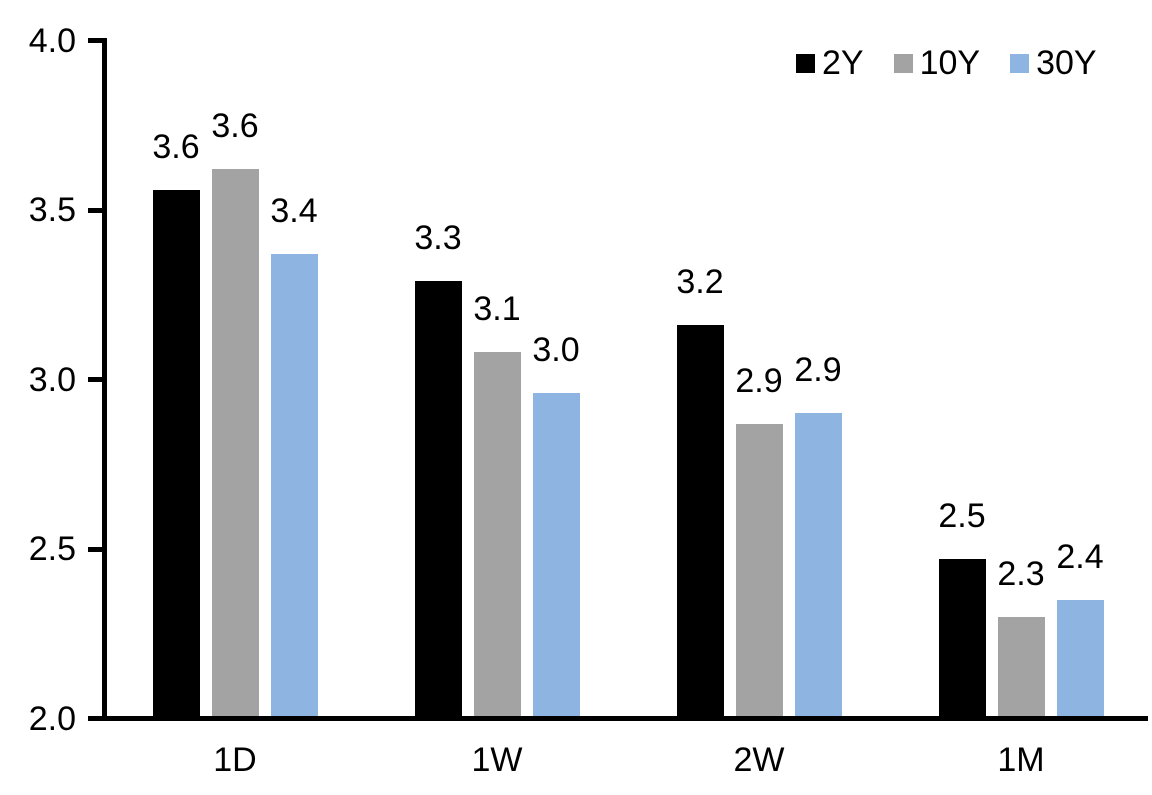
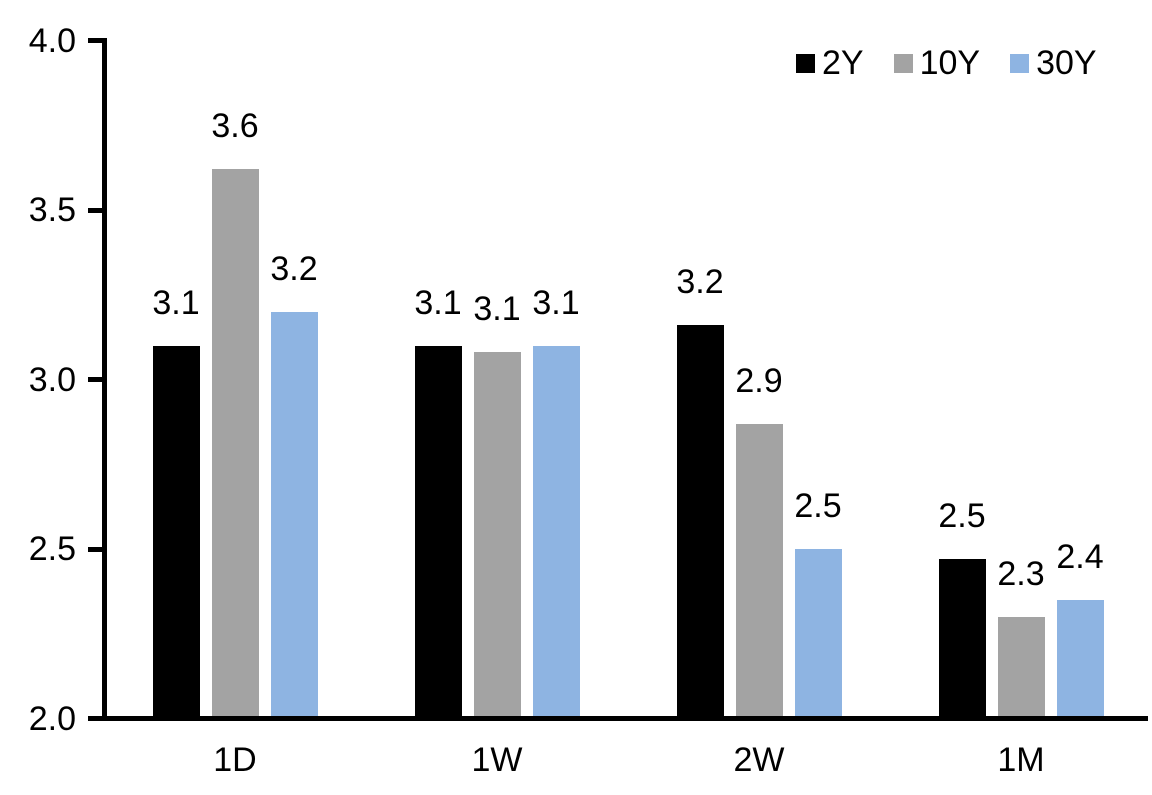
2Y/1D: 3.6 -> 3.1
30Y/1D: 3.4 -> 3.2
2Y/1W: 3.3 -> 3.1
30Y/1W: 3.0 -> 3.1
30Y/2W: 2.9 -> 2.5
